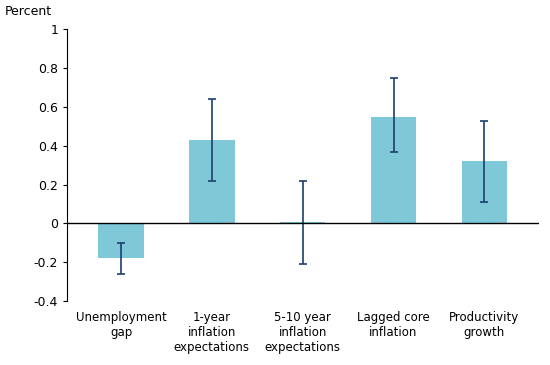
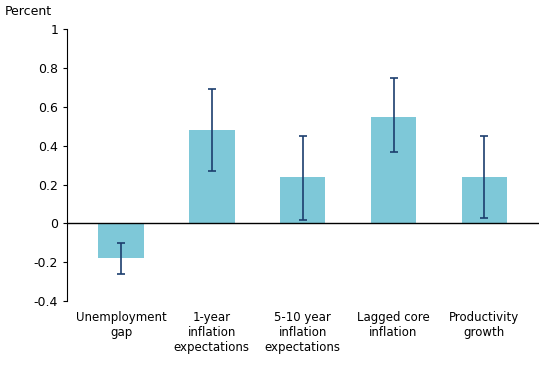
1-year inflation expectations: 0.43 -> 0.48
5-10 year inflation expectations: 0.01 -> 0.24
Productivity growth: 0.32 -> 0.24
